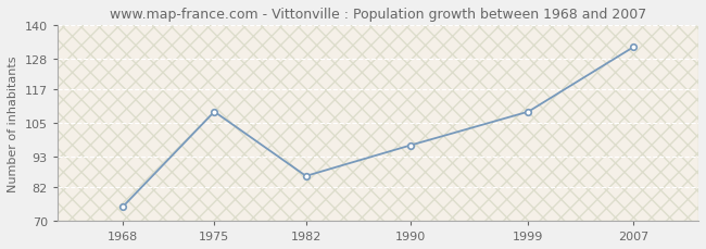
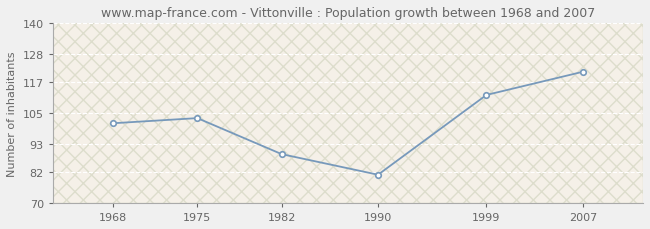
1968: 75 -> 101
1975: 109 -> 103
1982: 86 -> 89
1990: 97 -> 81
1999: 109 -> 112
2007: 132 -> 121
